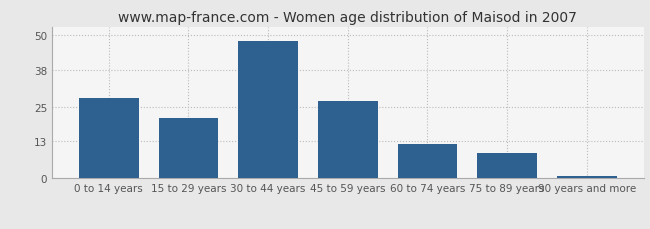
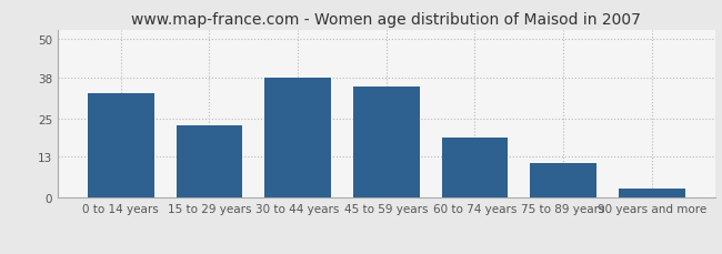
0 to 14 years: 28 -> 33
15 to 29 years: 21 -> 23
30 to 44 years: 48 -> 38
45 to 59 years: 27 -> 35
60 to 74 years: 12 -> 19
75 to 89 years: 9 -> 11
90 years and more: 1 -> 3
